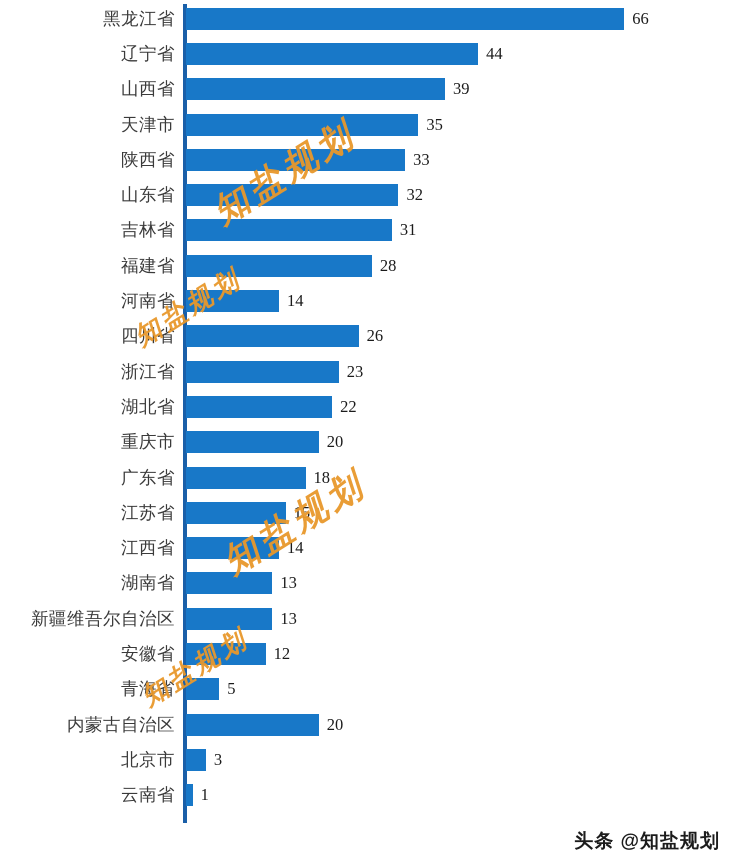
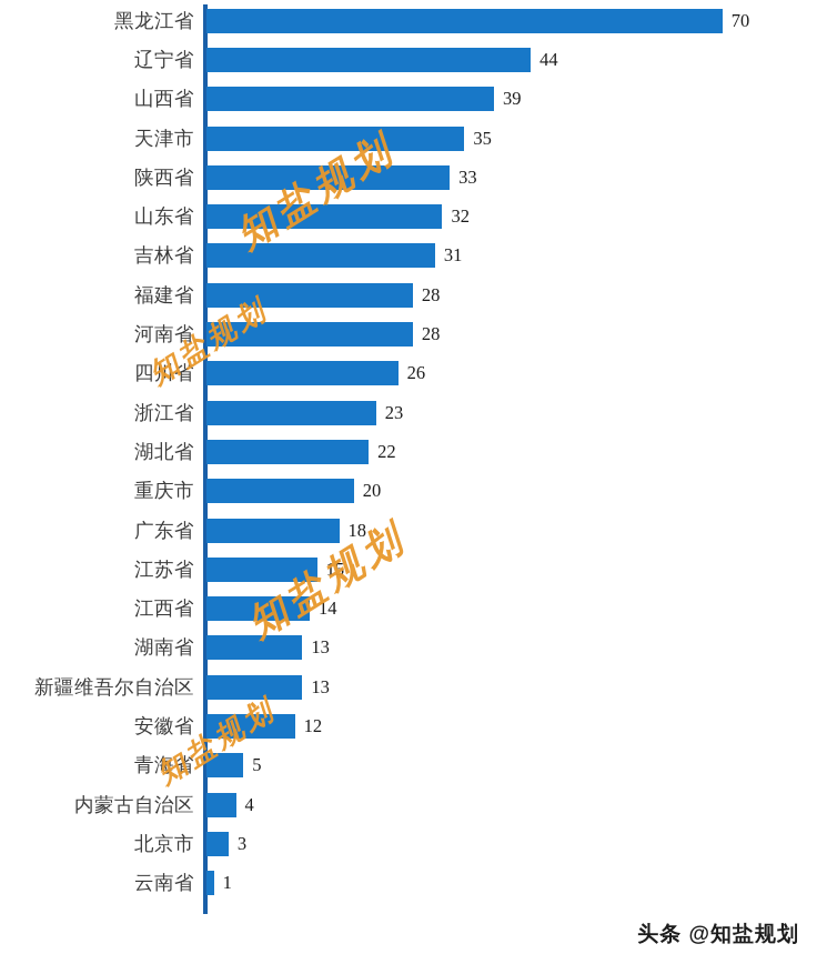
黑龙江省: 66 -> 70
河南省: 14 -> 28
内蒙古自治区: 20 -> 4
